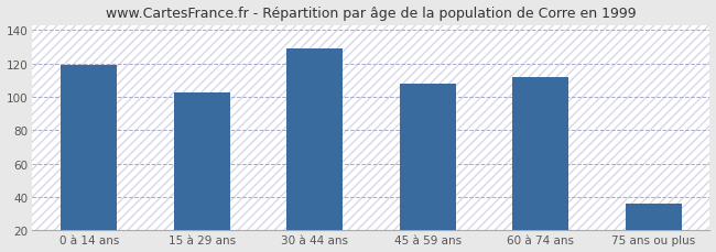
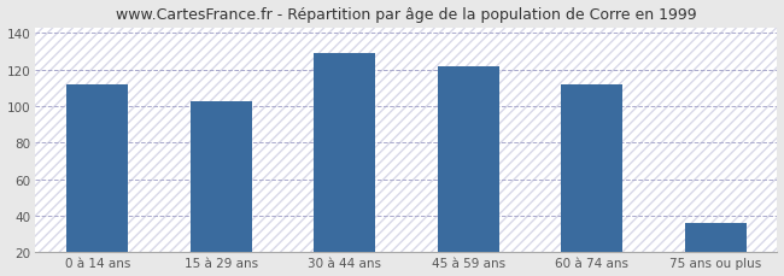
0 à 14 ans: 119 -> 112
45 à 59 ans: 108 -> 122
